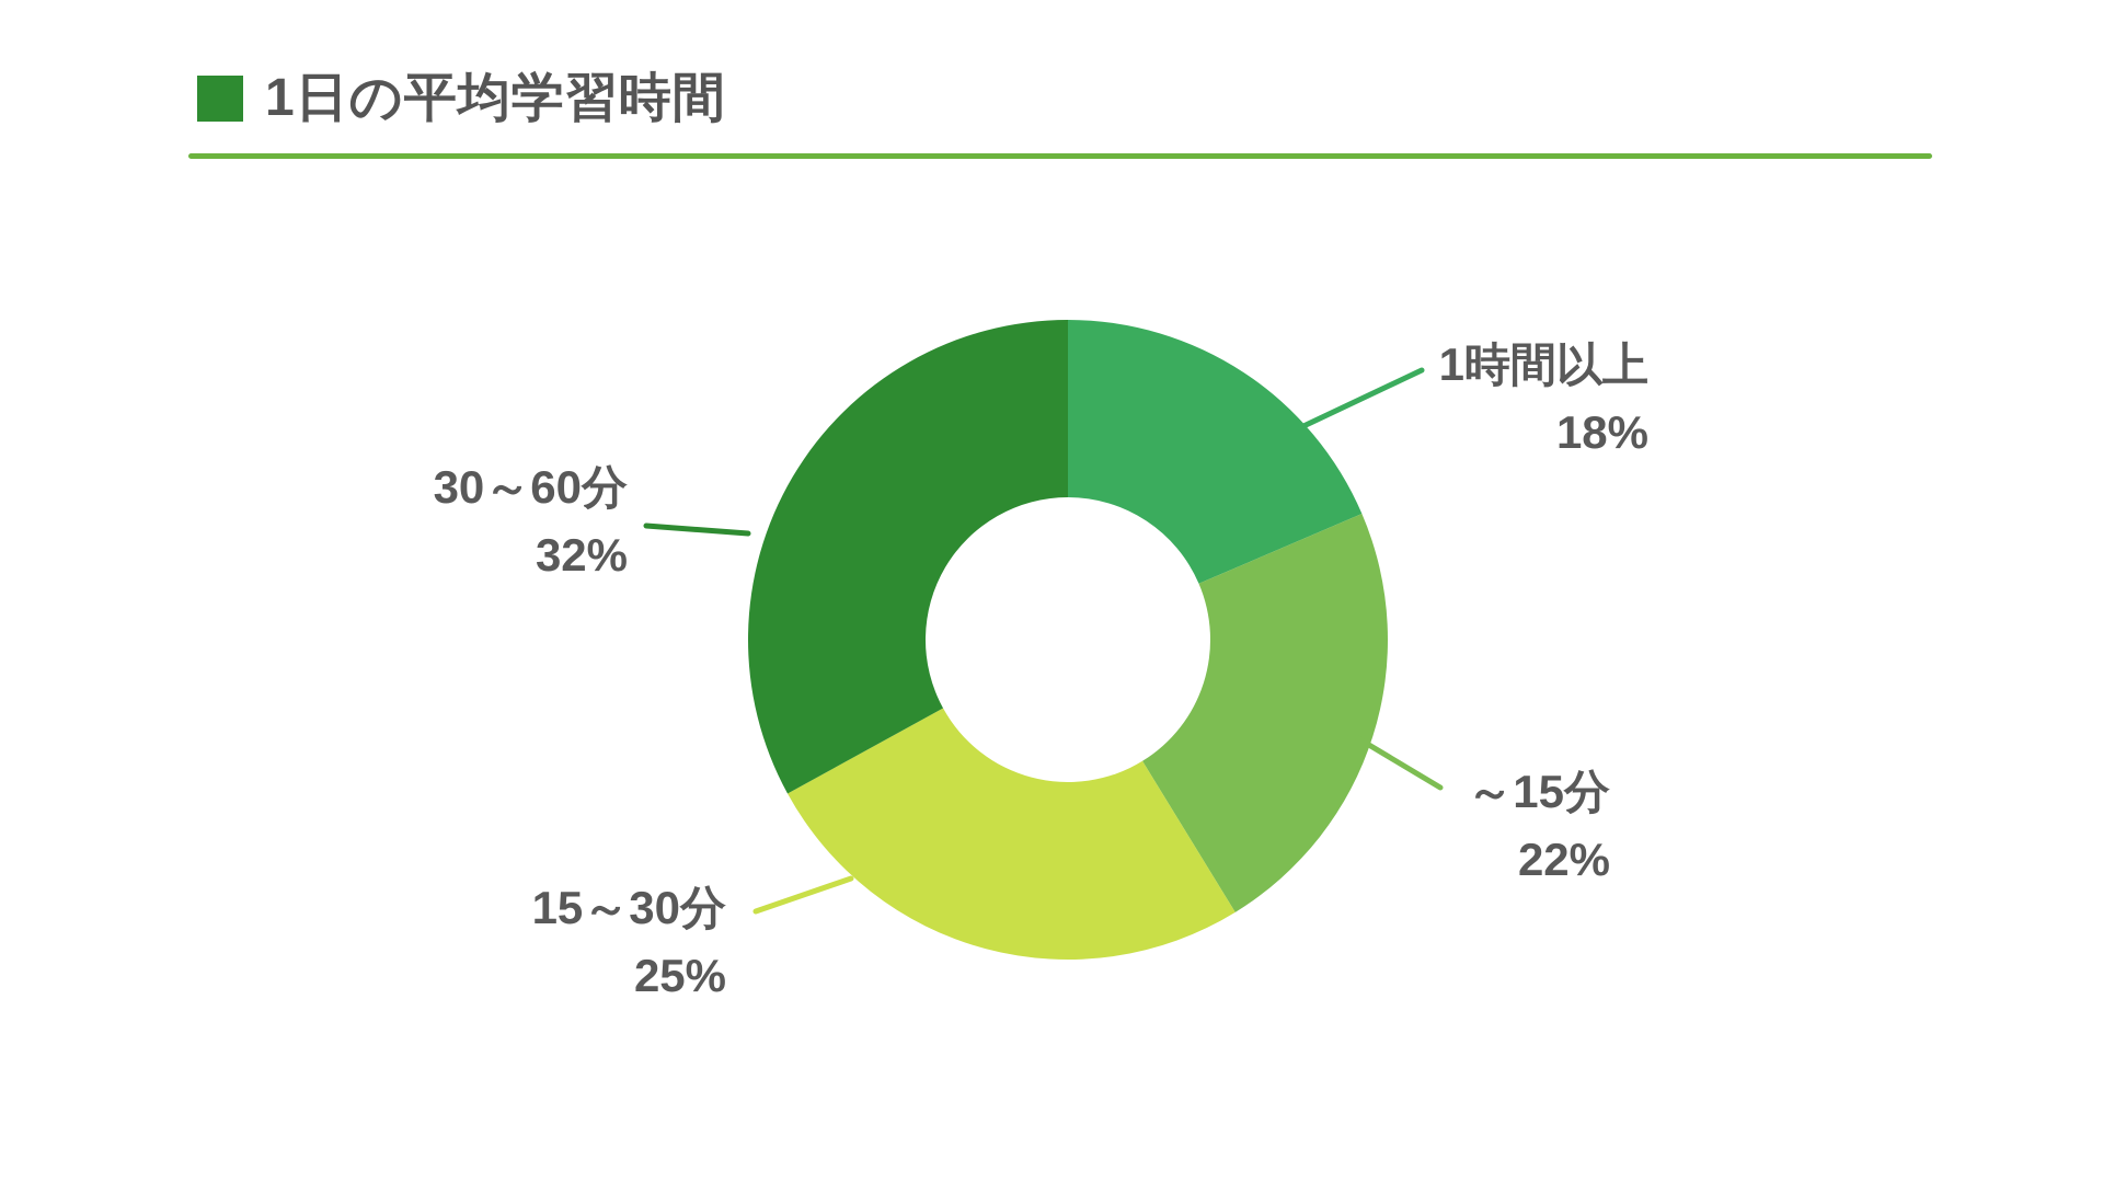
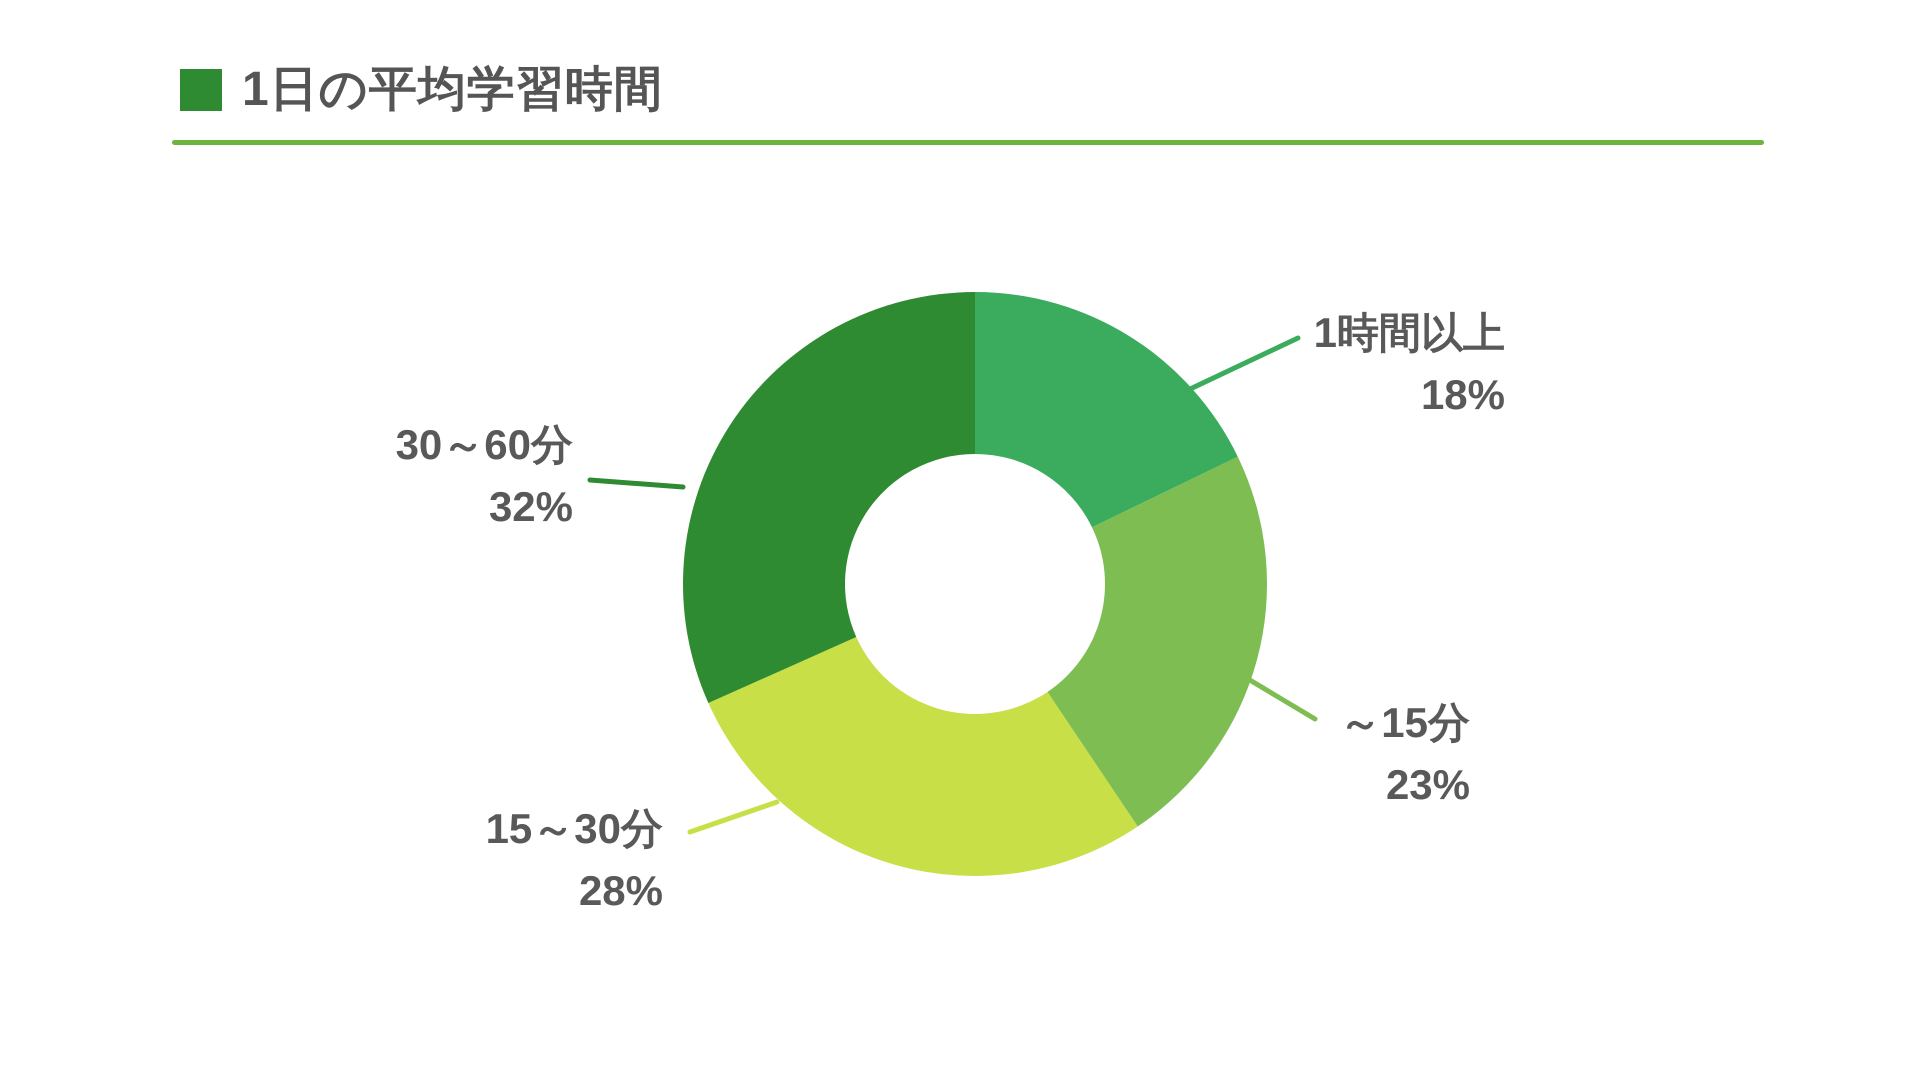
～15分: 22% -> 23%
15～30分: 25% -> 28%
